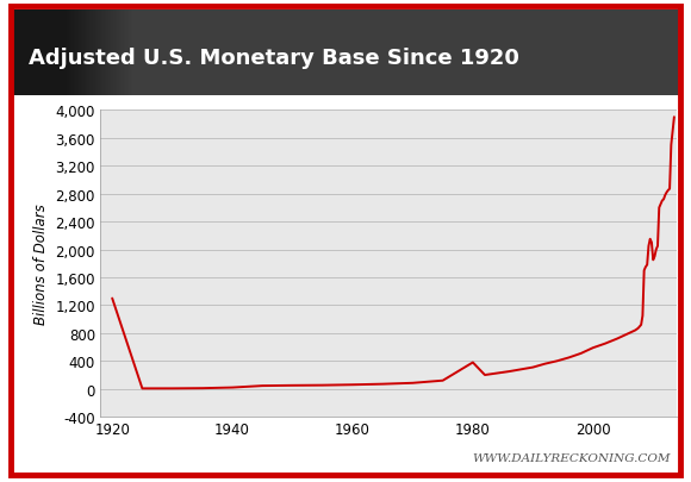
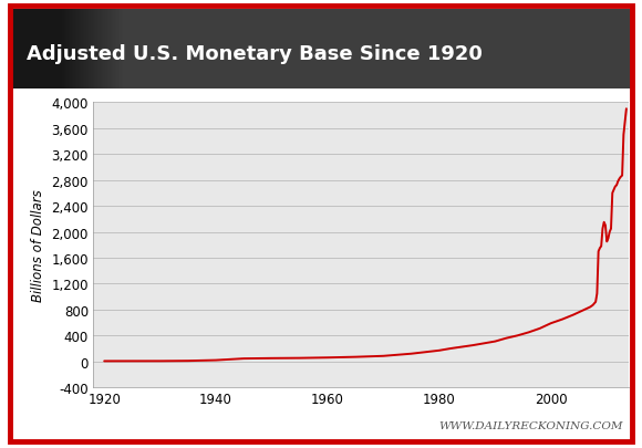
1920: 1,300 -> 10
1980: 380 -> 170
